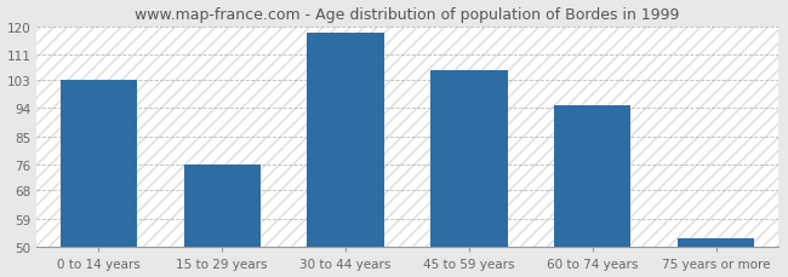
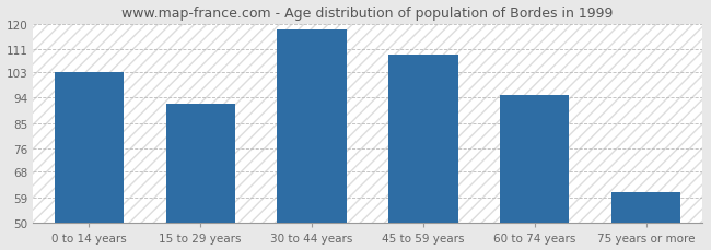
15 to 29 years: 76 -> 92
45 to 59 years: 106 -> 109
75 years or more: 53 -> 61
